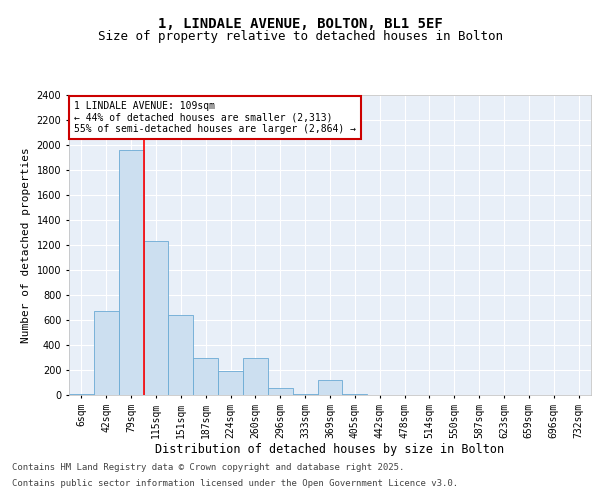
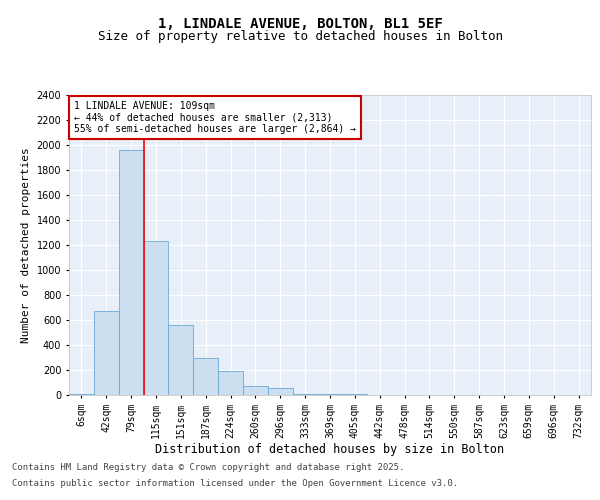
151sqm: 640 -> 560
260sqm: 300 -> 80
369sqm: 120 -> 0
